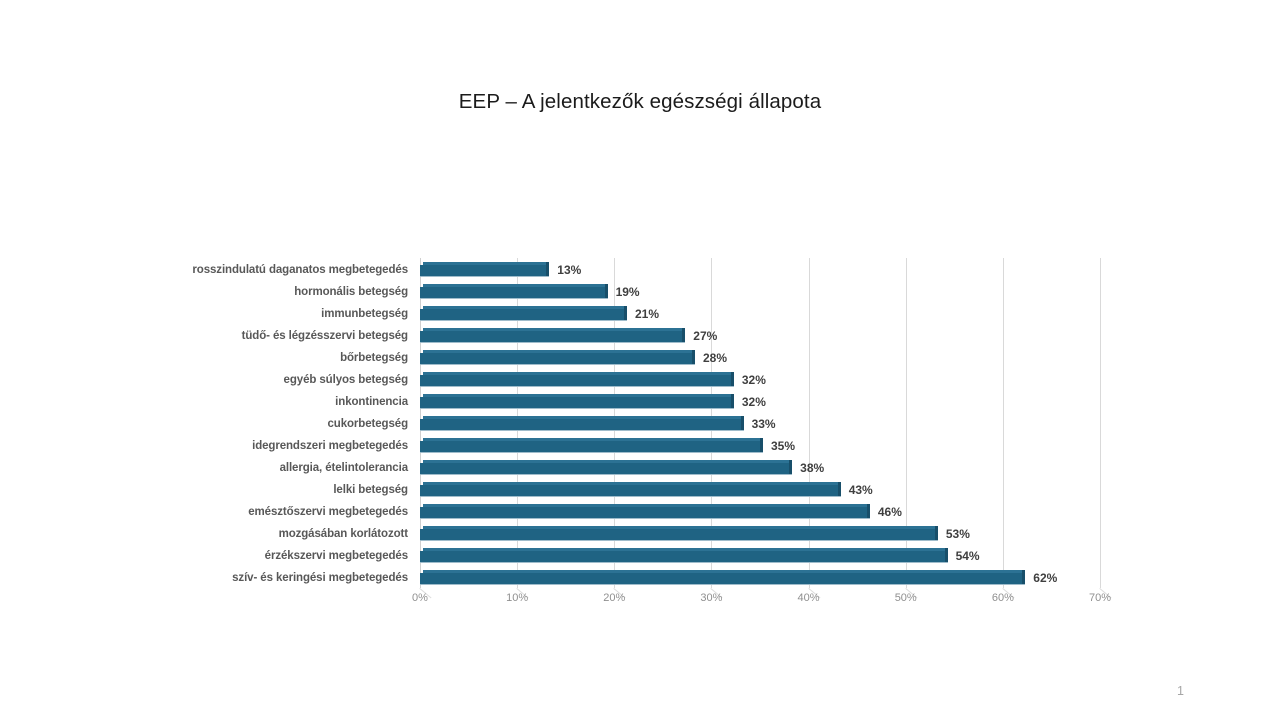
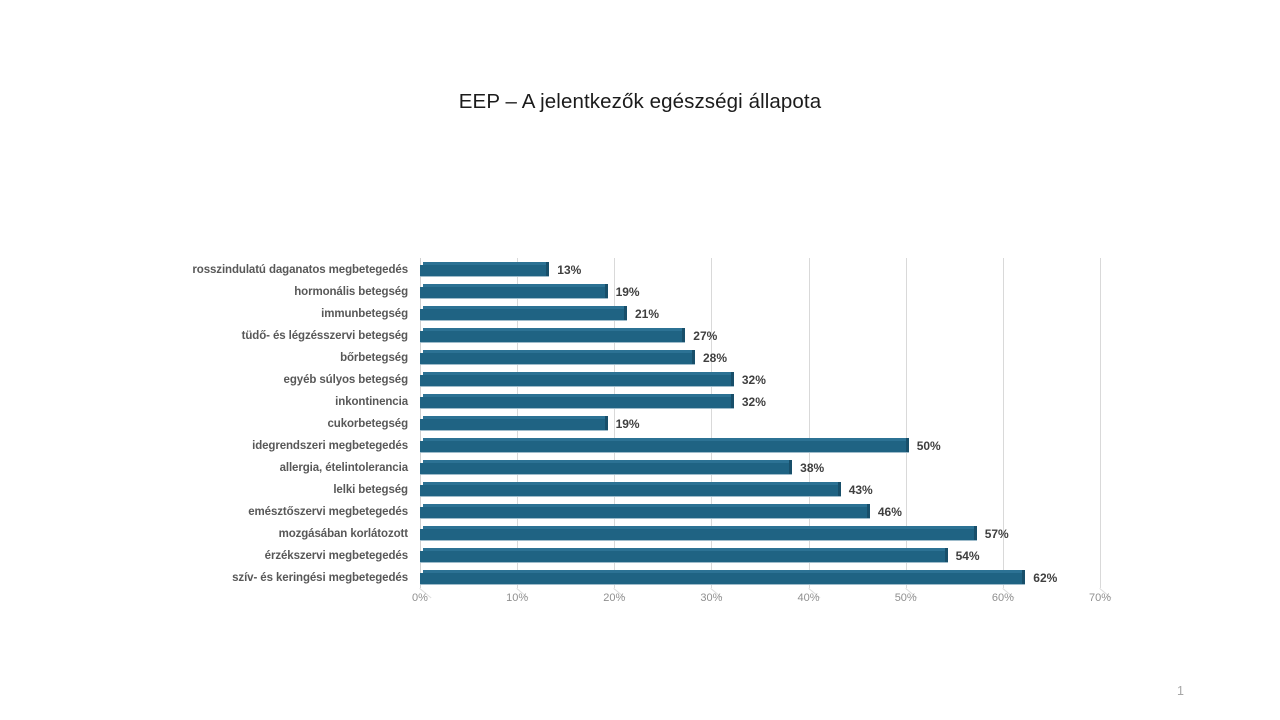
cukorbetegség: 33% -> 19%
idegrendszeri megbetegedés: 35% -> 50%
mozgásában korlátozott: 53% -> 57%
